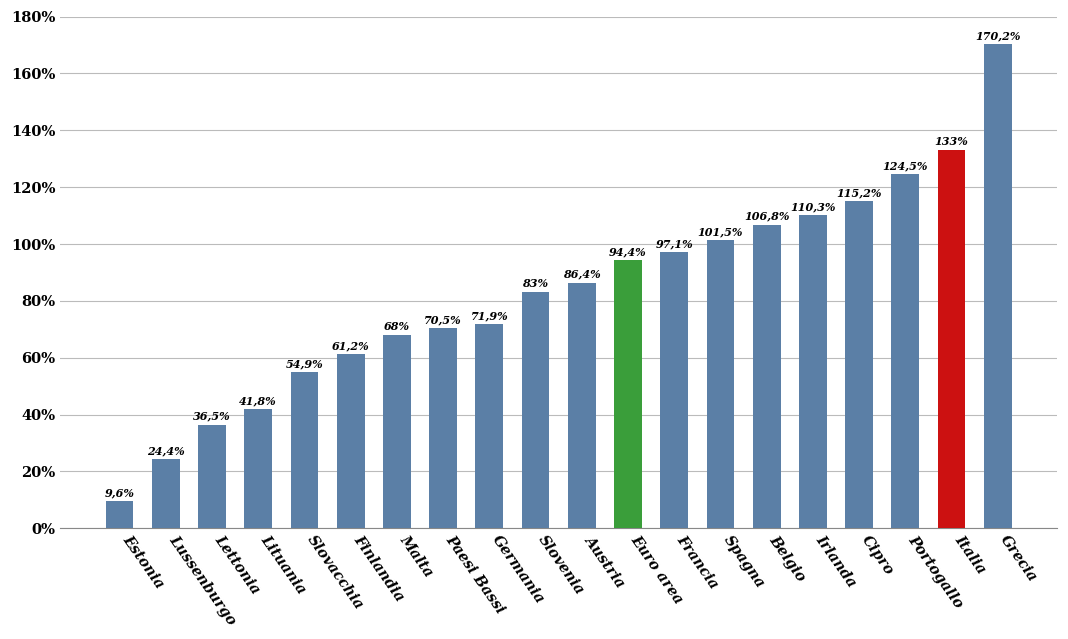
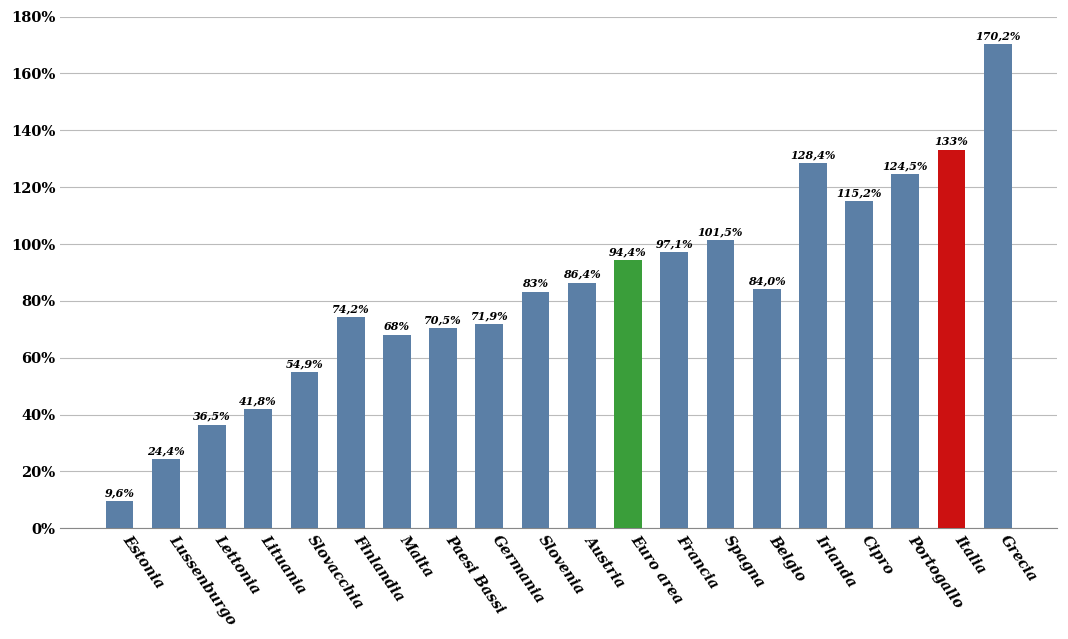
Finlandia: 61,2% -> 74,2%
Belgio: 106,8% -> 84,0%
Irlanda: 110,3% -> 128,4%
